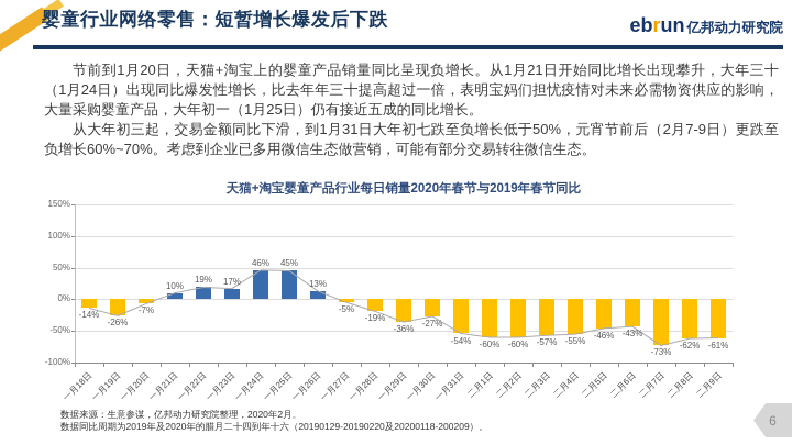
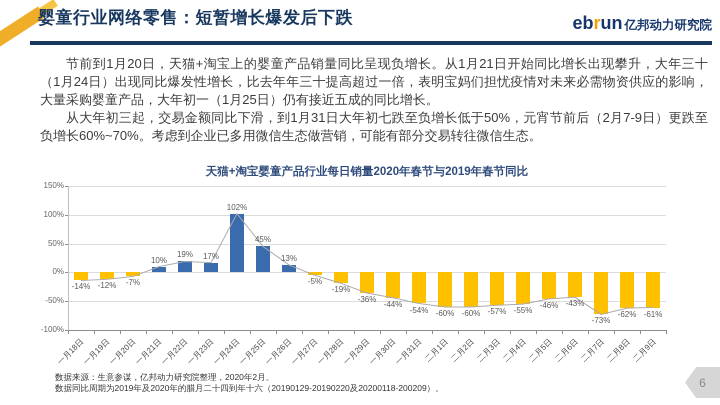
一月19日: -26% -> -12%
一月24日: 46% -> 102%
一月30日: -27% -> -44%
